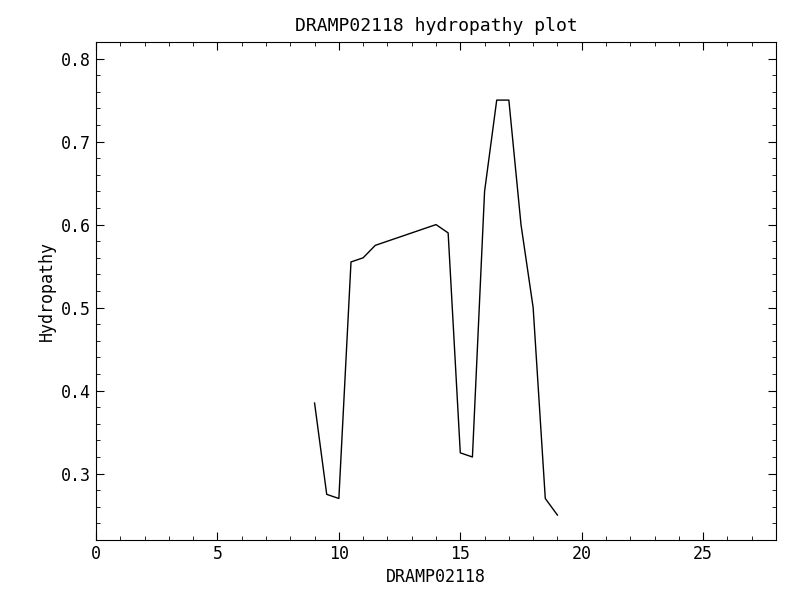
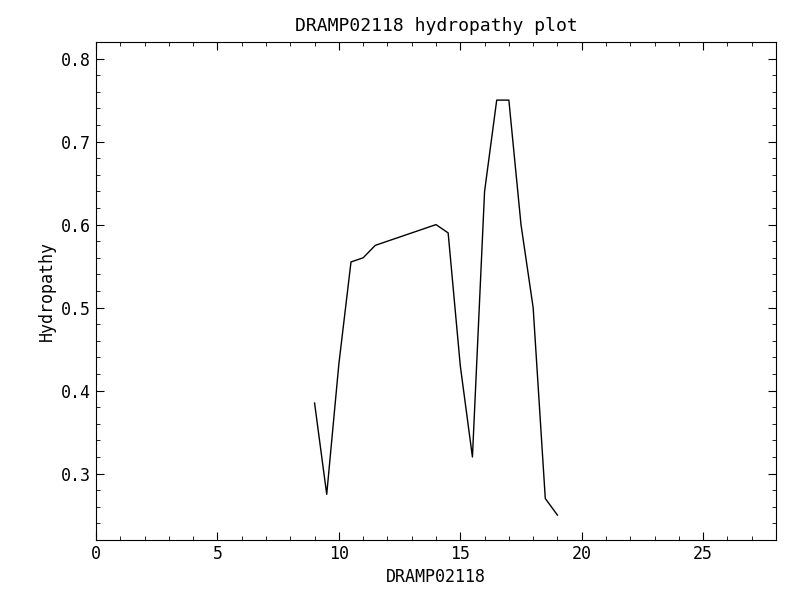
10: 0.270 -> 0.432
15: 0.325 -> 0.430
